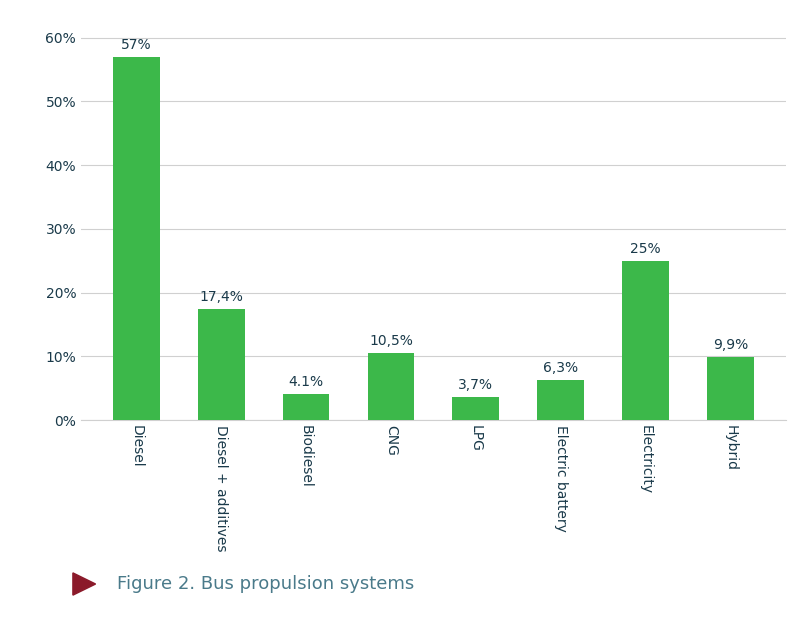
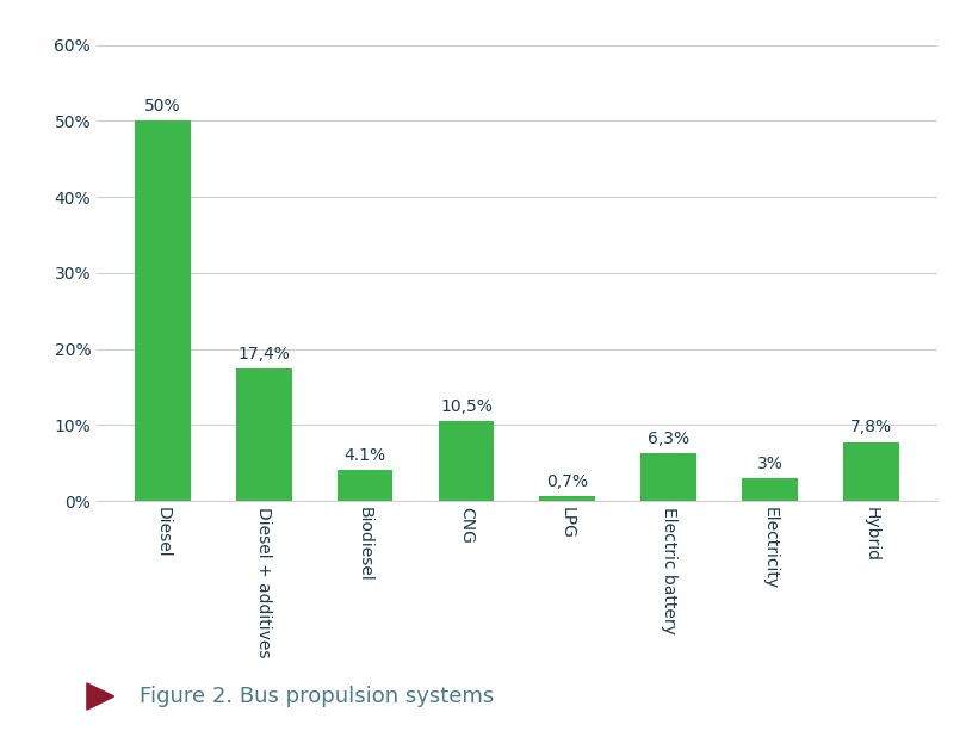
Diesel: 57% -> 50%
LPG: 3,7% -> 0,7%
Electricity: 25% -> 3%
Hybrid: 9,9% -> 7,8%
